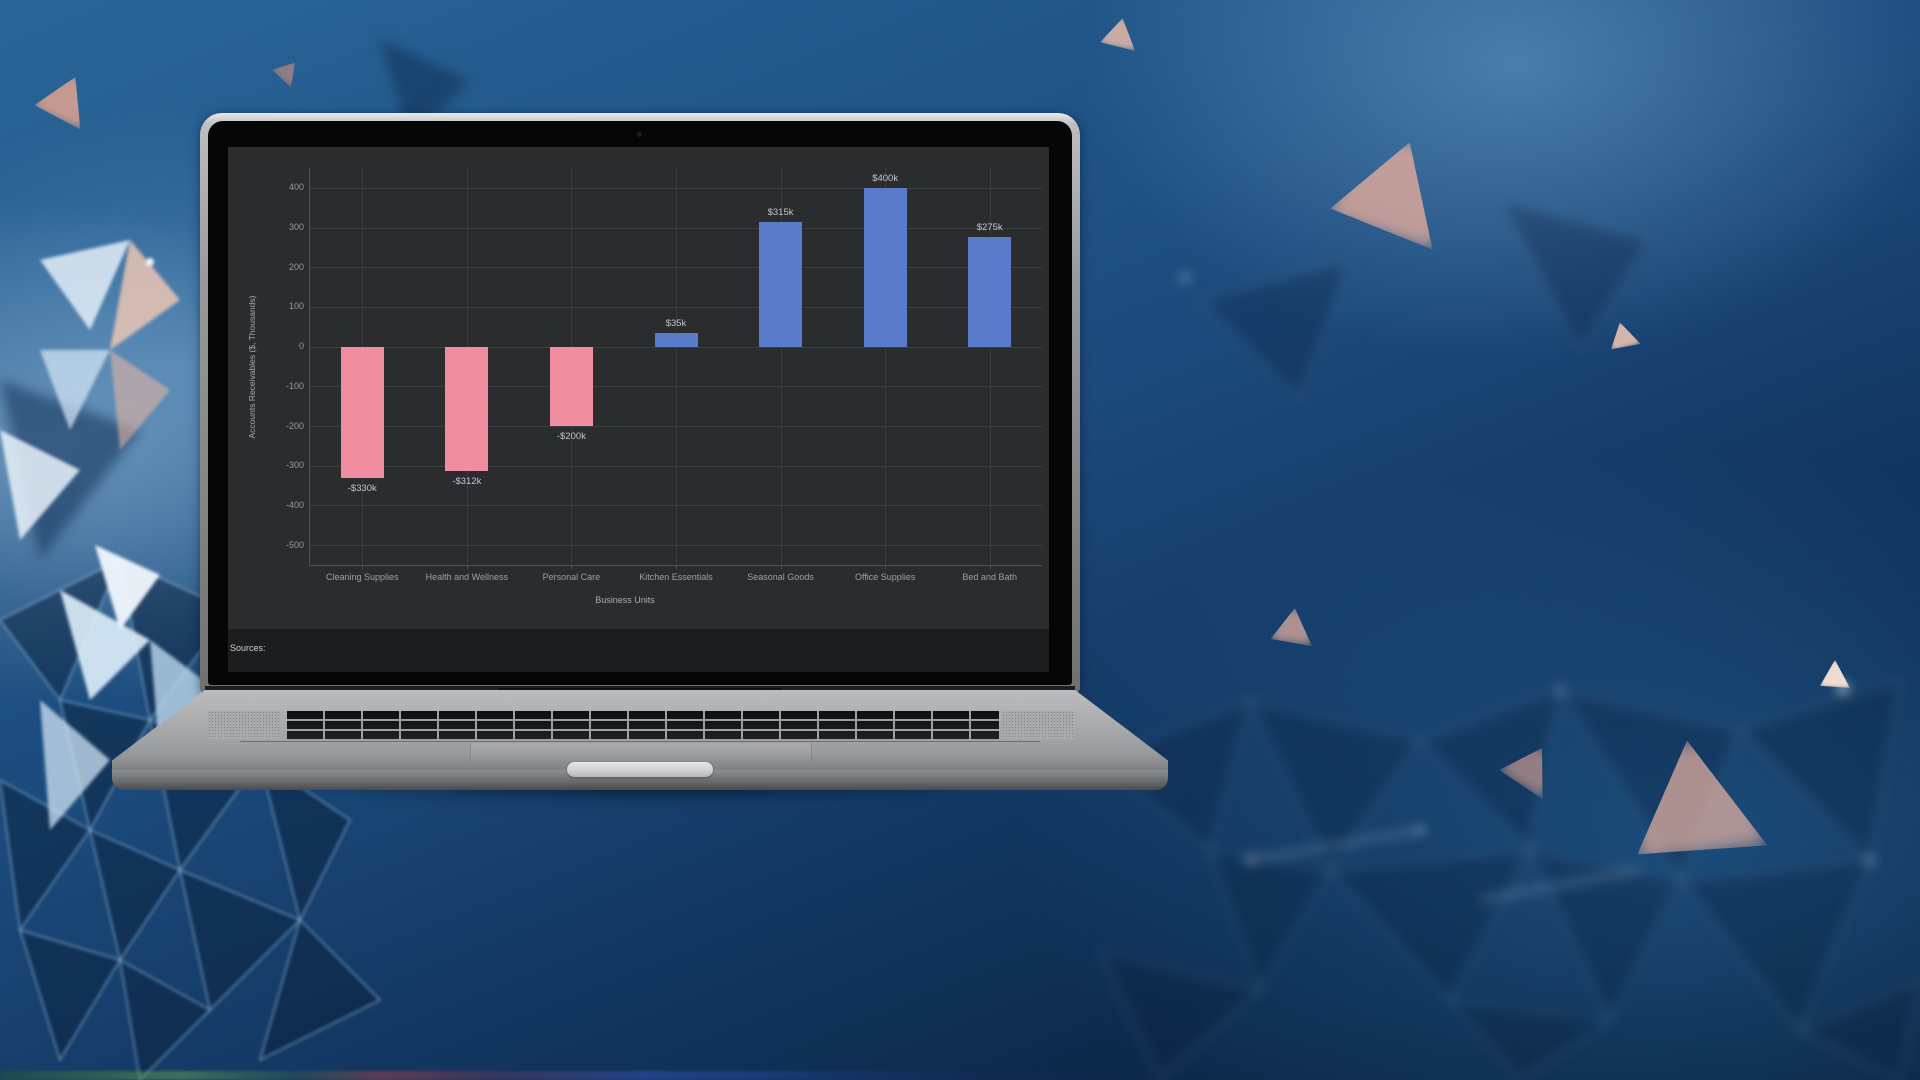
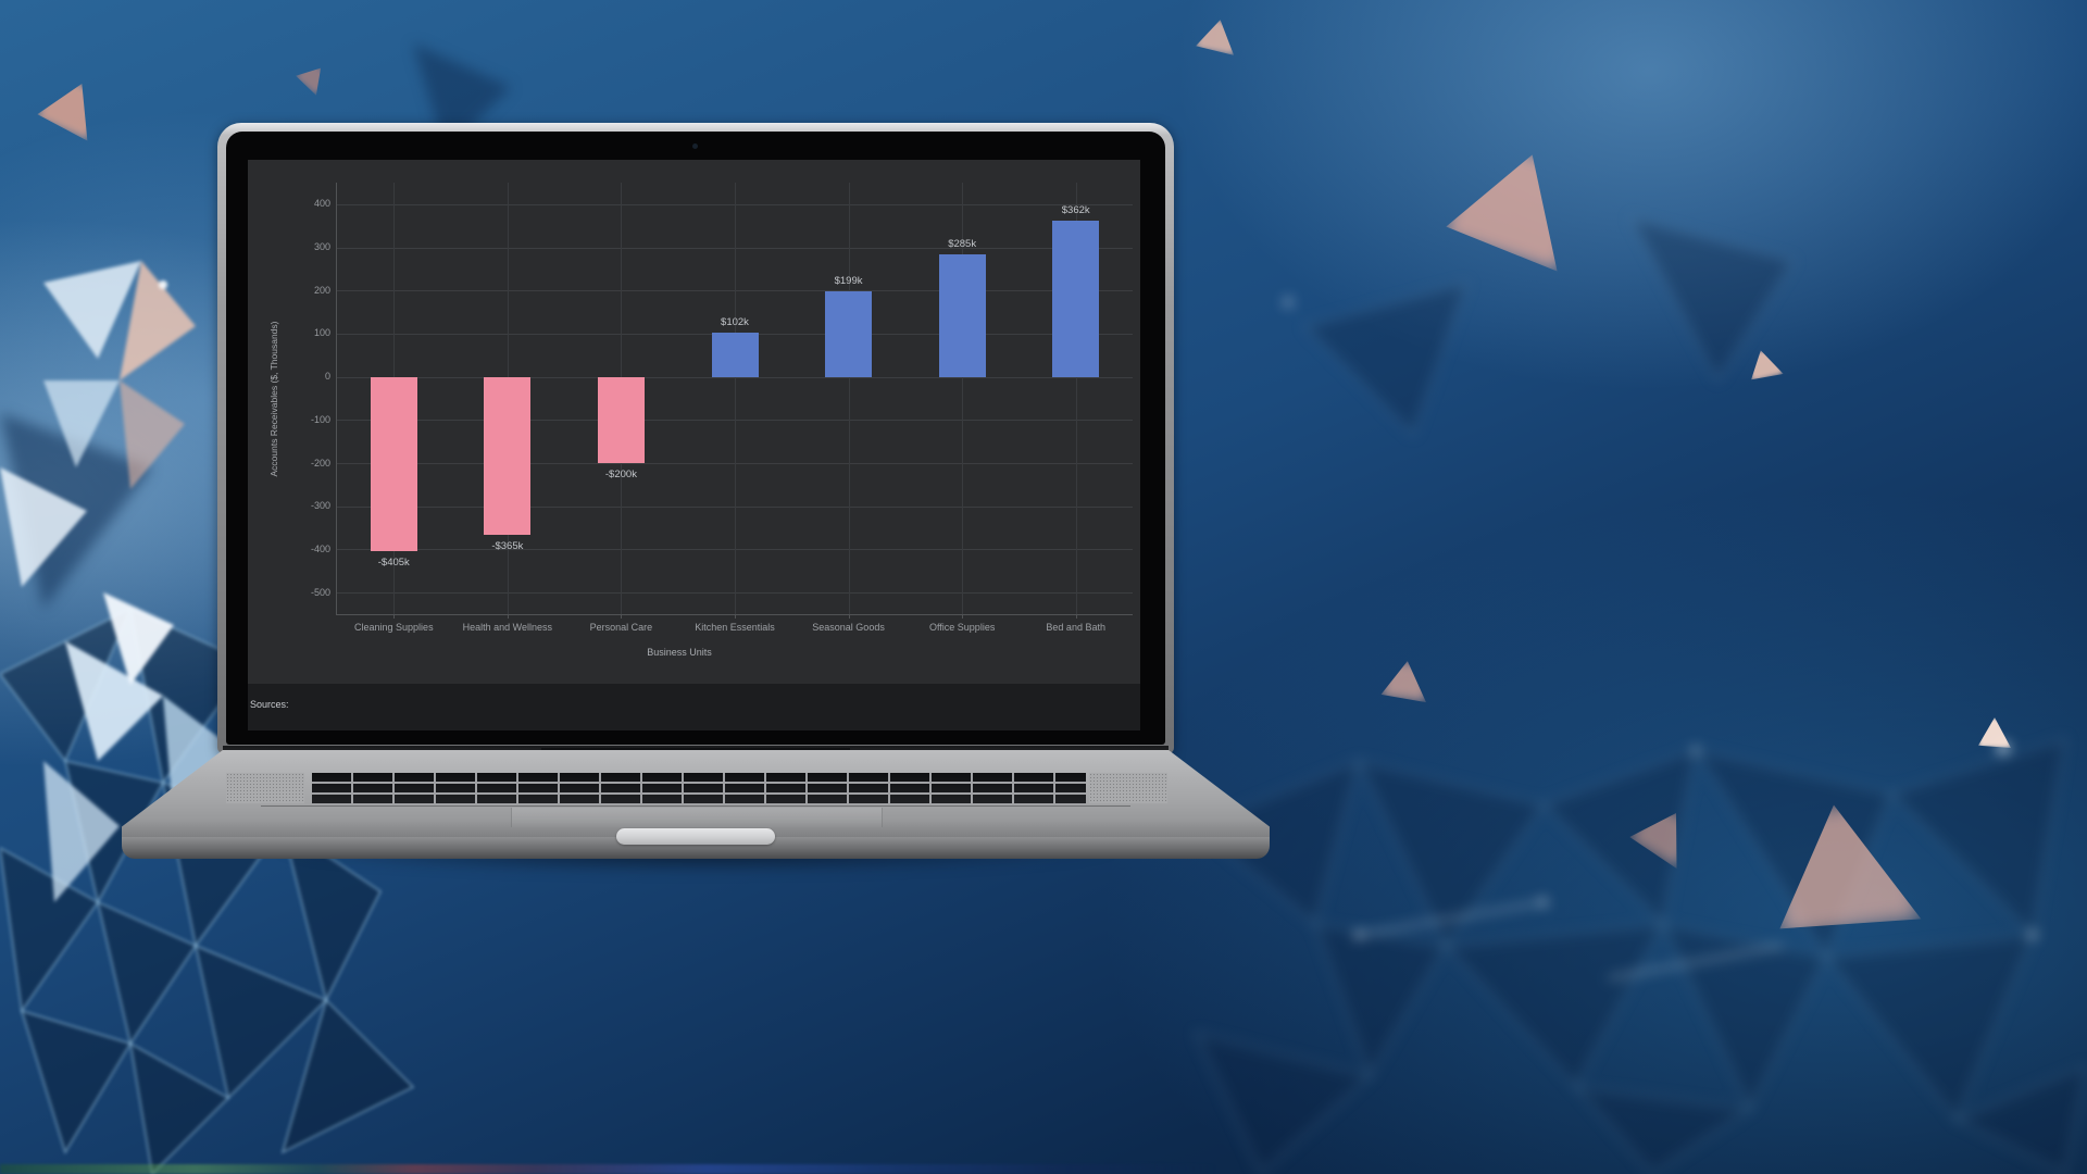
Cleaning Supplies: -$330k -> -$405k
Health and Wellness: -$312k -> -$365k
Kitchen Essentials: $35k -> $102k
Seasonal Goods: $315k -> $199k
Office Supplies: $400k -> $285k
Bed and Bath: $275k -> $362k
